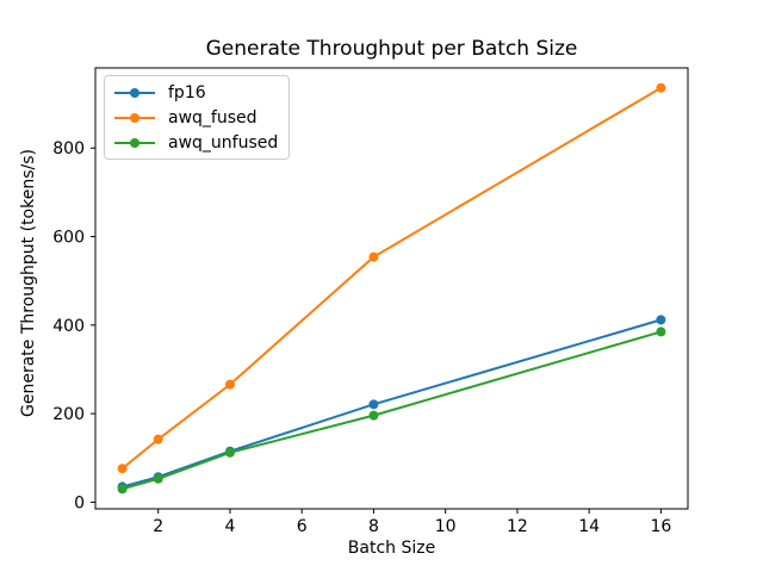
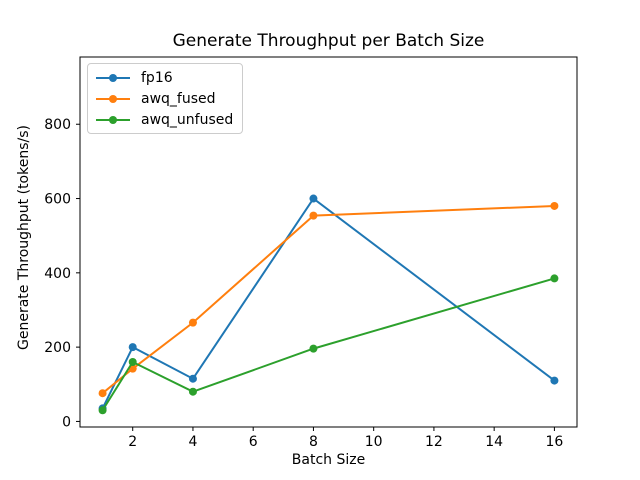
fp16/2: 60 -> 200
awq_unfused/2: 50 -> 160
awq_unfused/4: 110 -> 80
fp16/8: 220 -> 600
fp16/16: 410 -> 110
awq_fused/16: 940 -> 580
